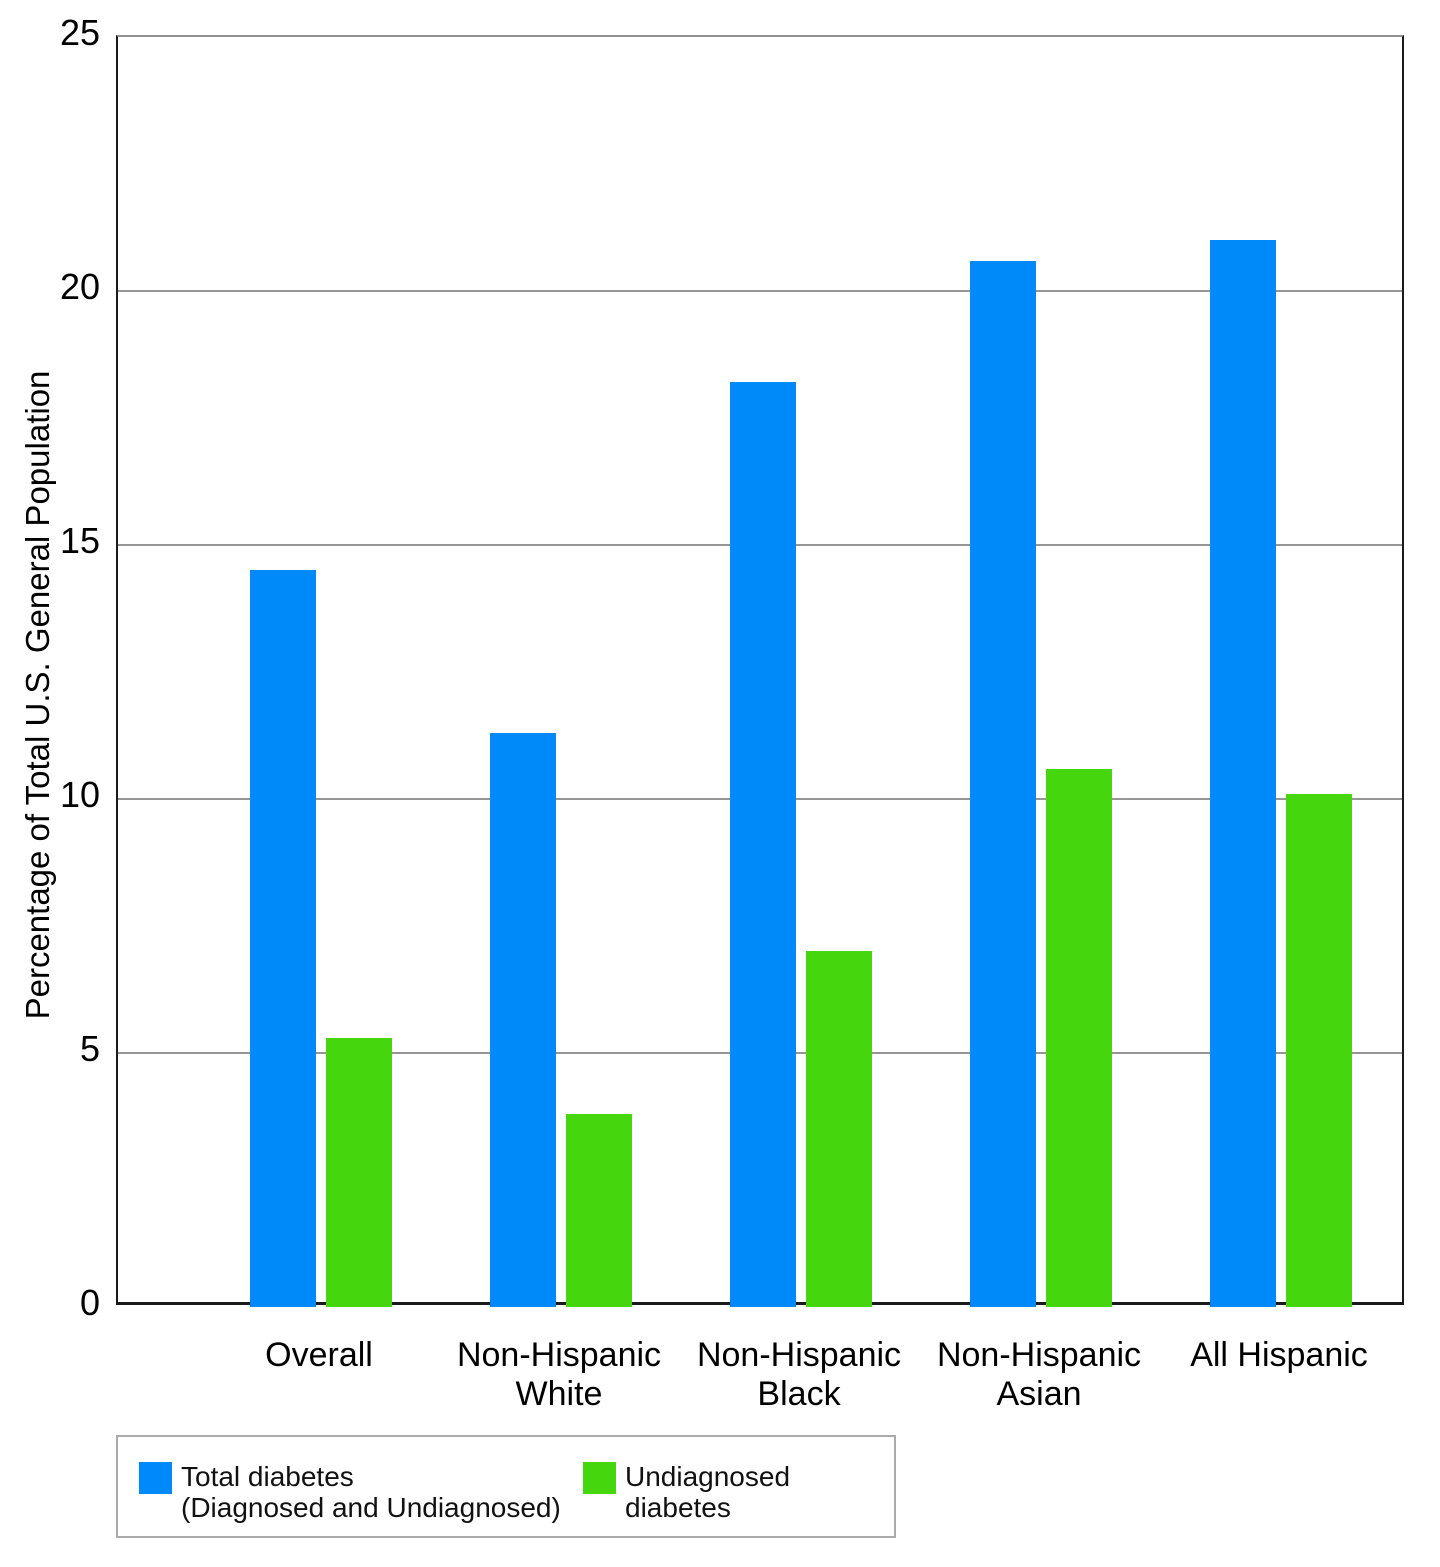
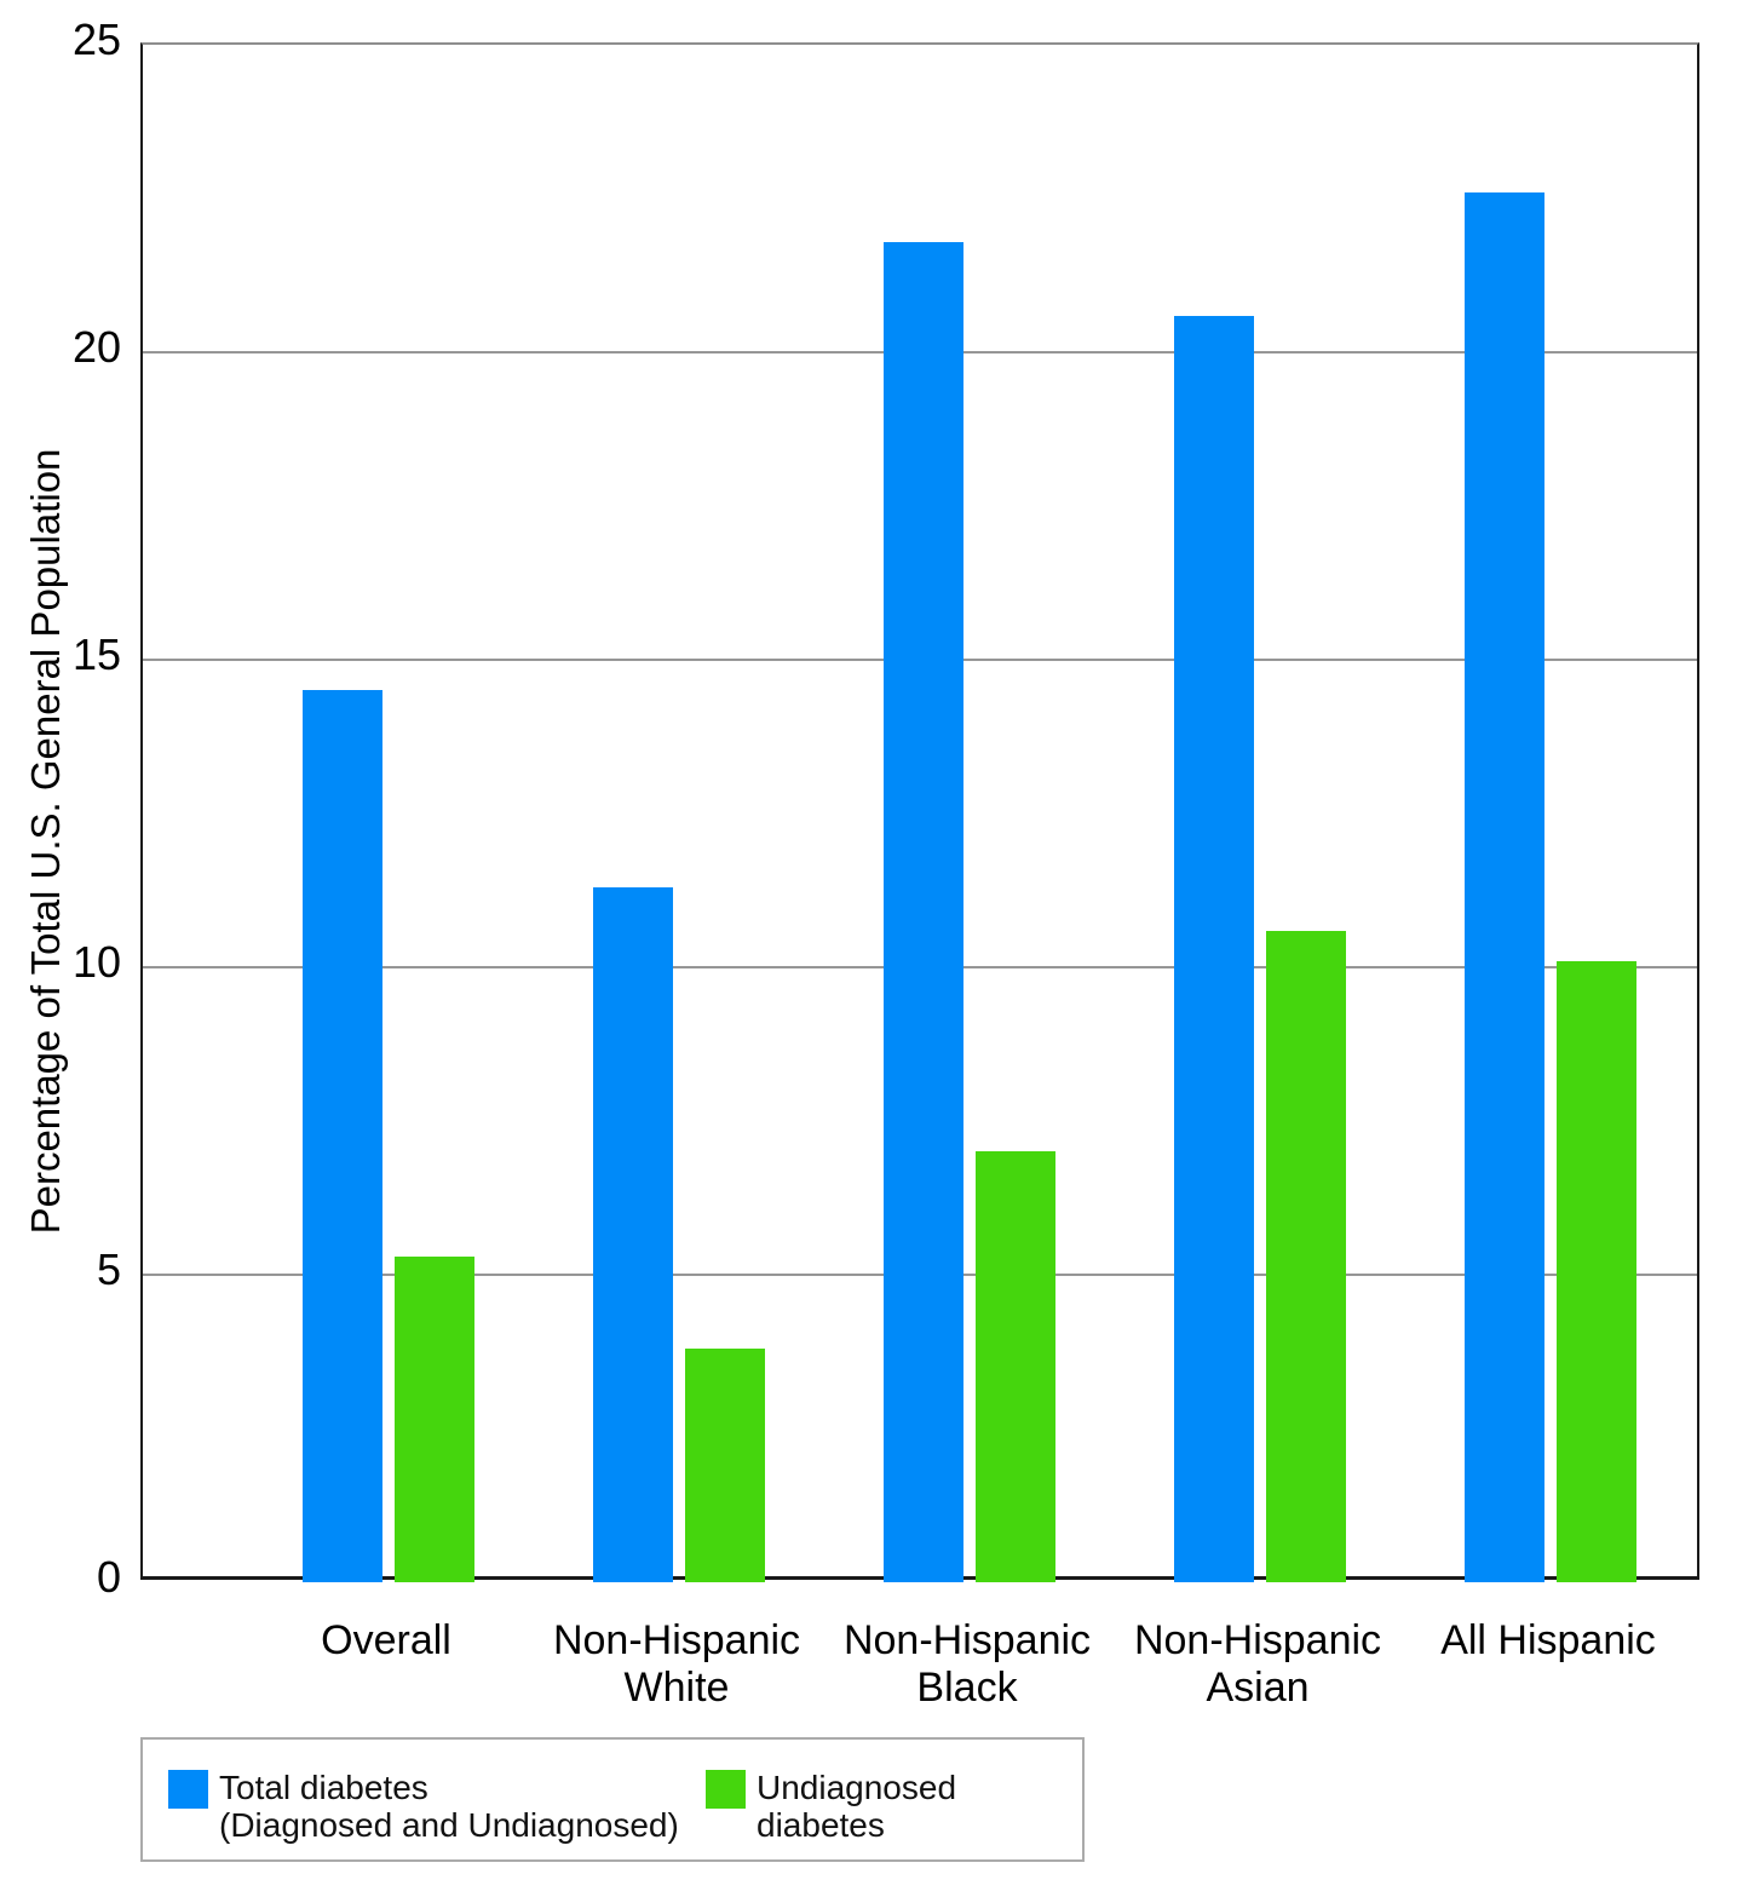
Total diabetes/Non-Hispanic Black: 18.2 -> 21.8
Total diabetes/All Hispanic: 21.0 -> 22.6
